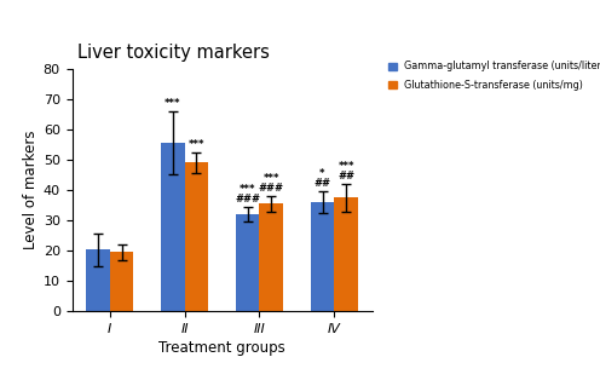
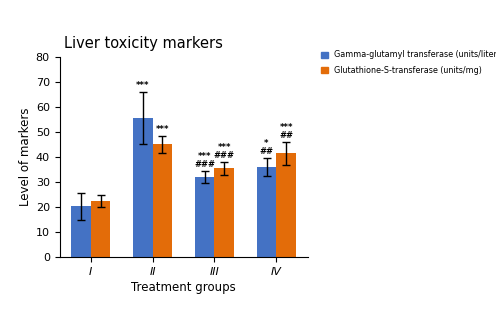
Glutathione-S-transferase (units/mg)/I: 19.5 -> 22.5
Glutathione-S-transferase (units/mg)/II: 49.0 -> 45.0
Glutathione-S-transferase (units/mg)/IV: 37.5 -> 41.5
